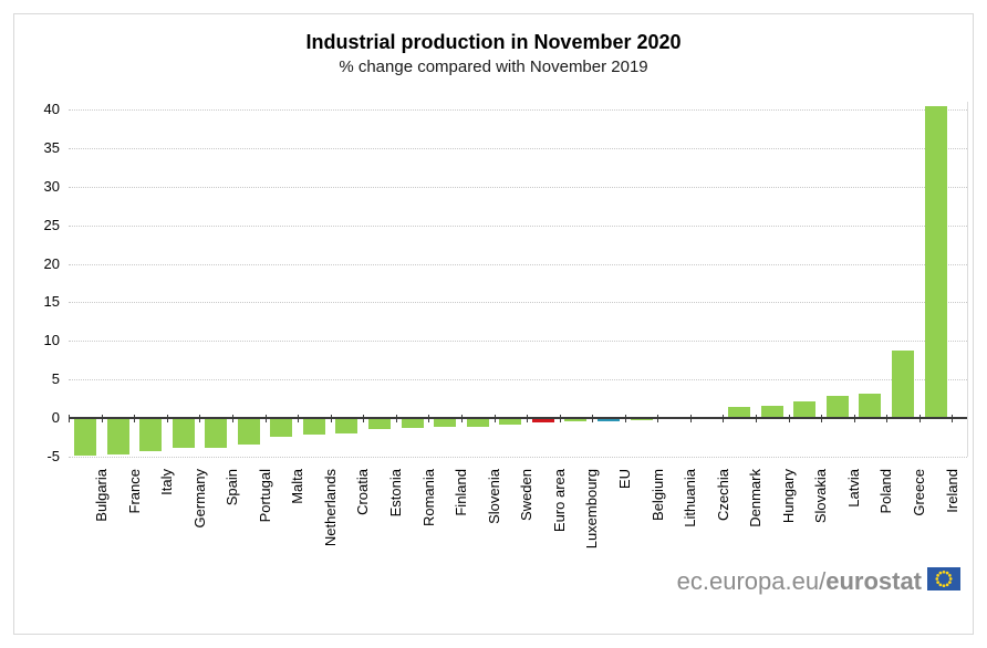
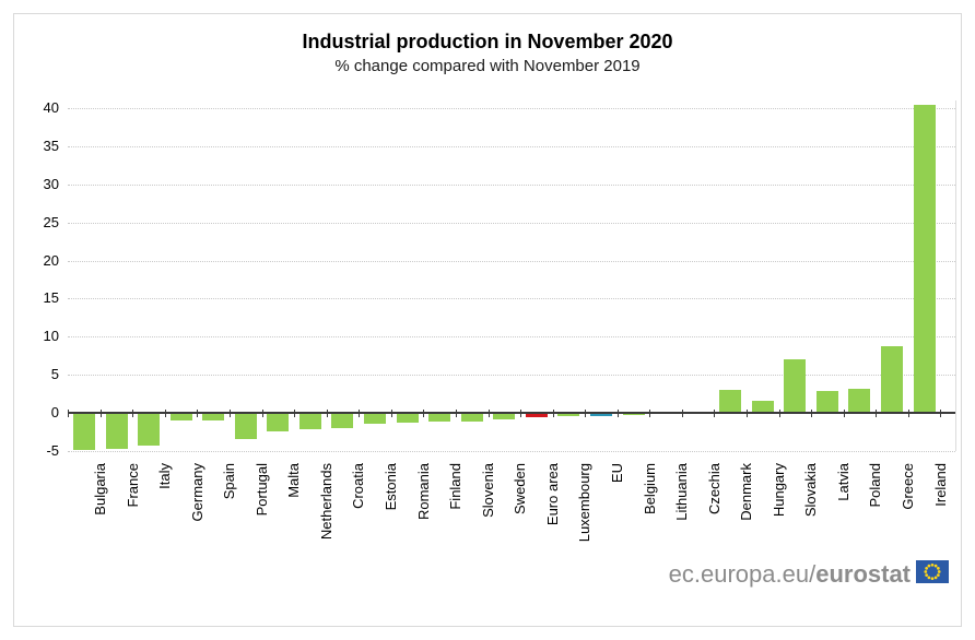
Germany: -4 -> -1
Spain: -4 -> -1
Denmark: 1 -> 3
Slovakia: 2 -> 7
